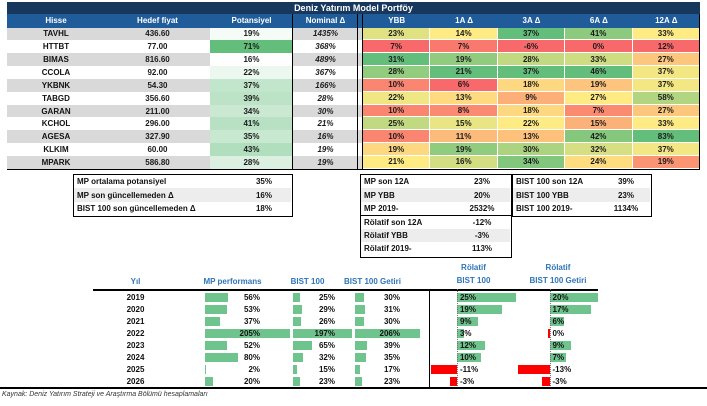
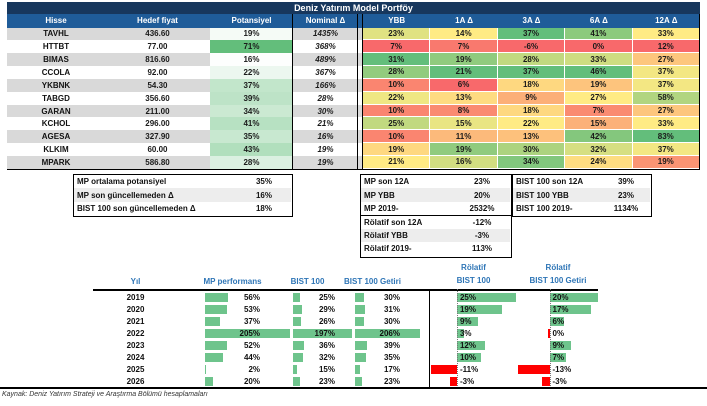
BIST 100/2023: 65% -> 36%
MP performans/2024: 80% -> 44%
